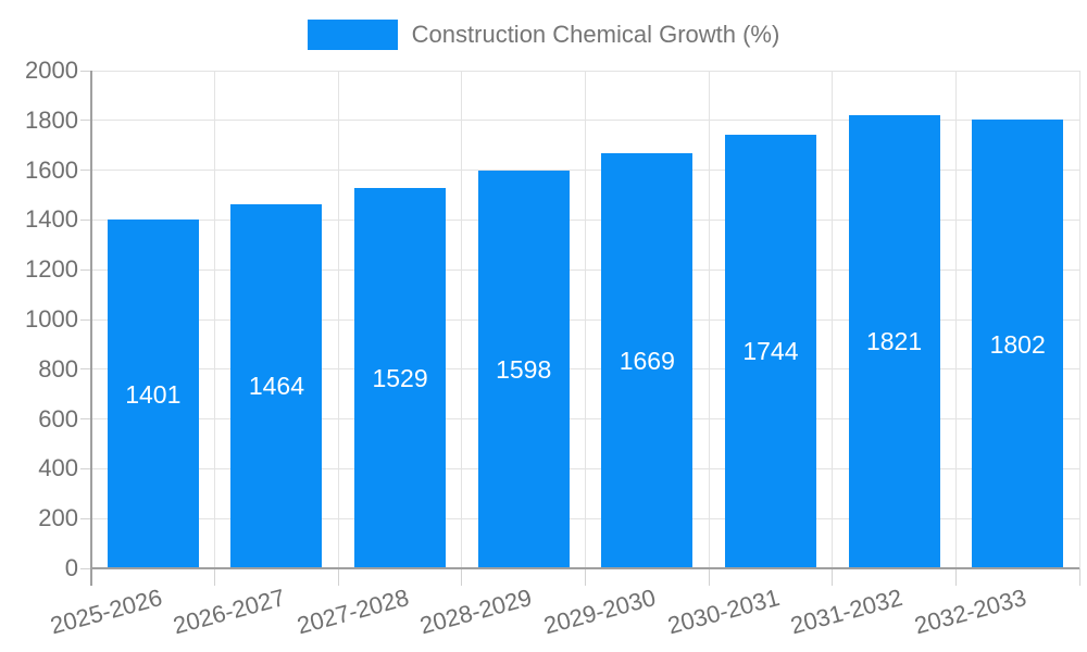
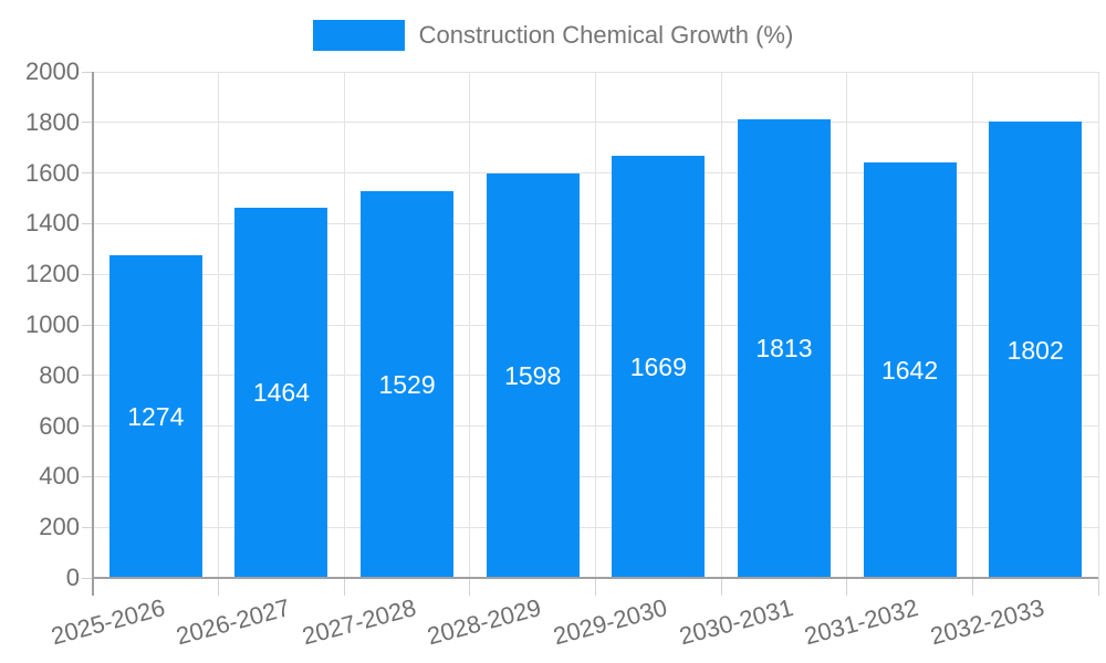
2025-2026: 1401 -> 1274
2030-2031: 1744 -> 1813
2031-2032: 1821 -> 1642
